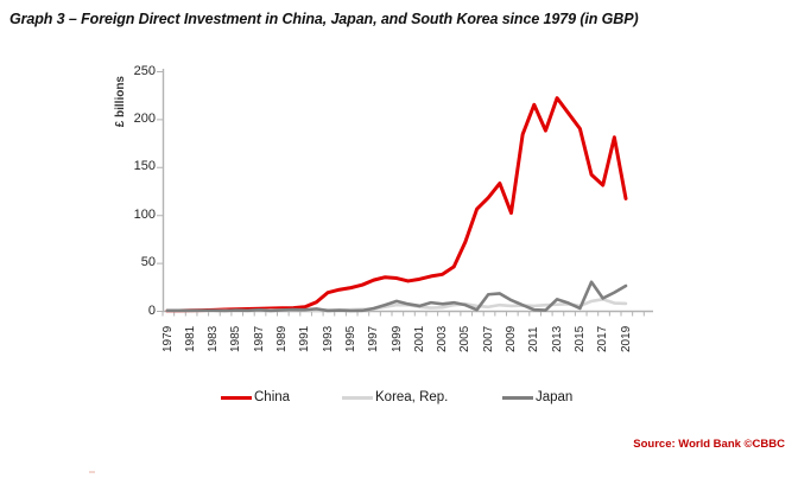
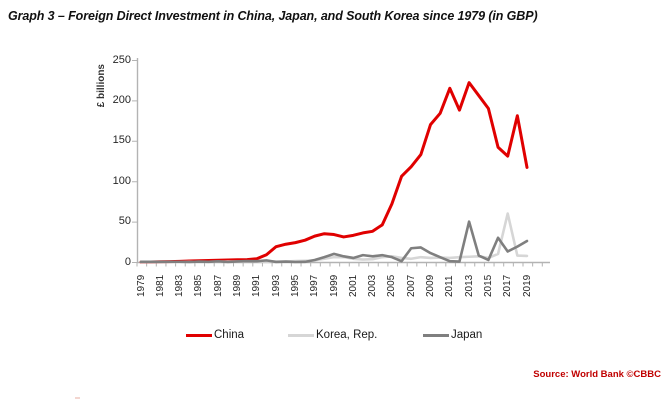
China/2009: 100 -> 170
Japan/2013: 10 -> 50
Korea, Rep./2017: 10 -> 60
